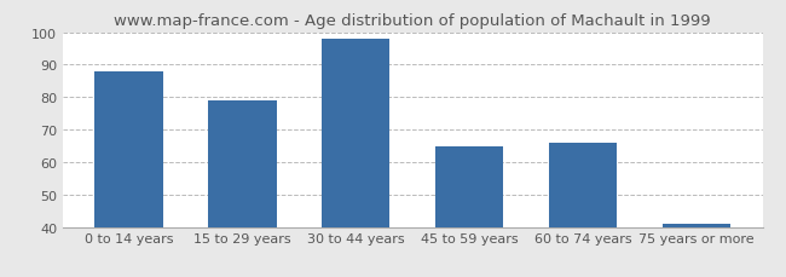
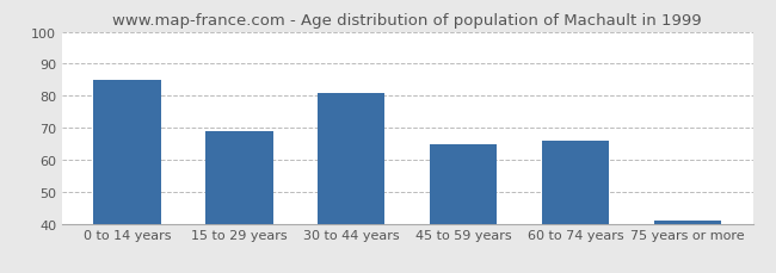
0 to 14 years: 88 -> 85
15 to 29 years: 79 -> 69
30 to 44 years: 98 -> 81
